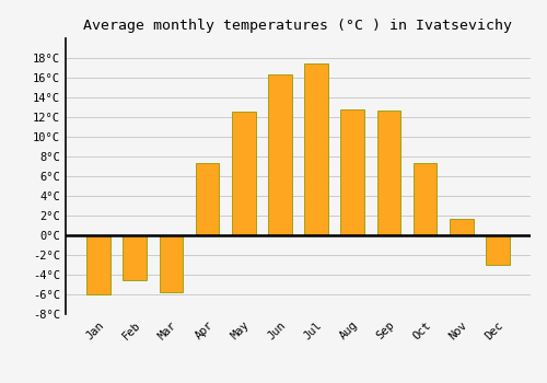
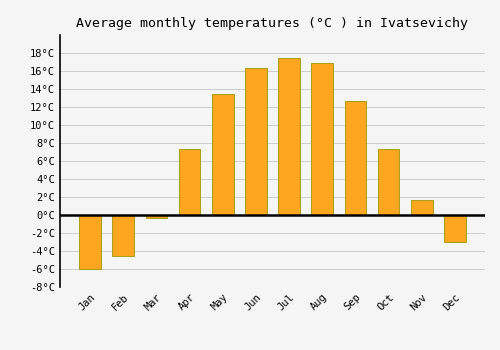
Mar: -5.8°C -> -0.3°C
May: 12.6°C -> 13.5°C
Aug: 12.8°C -> 16.9°C
